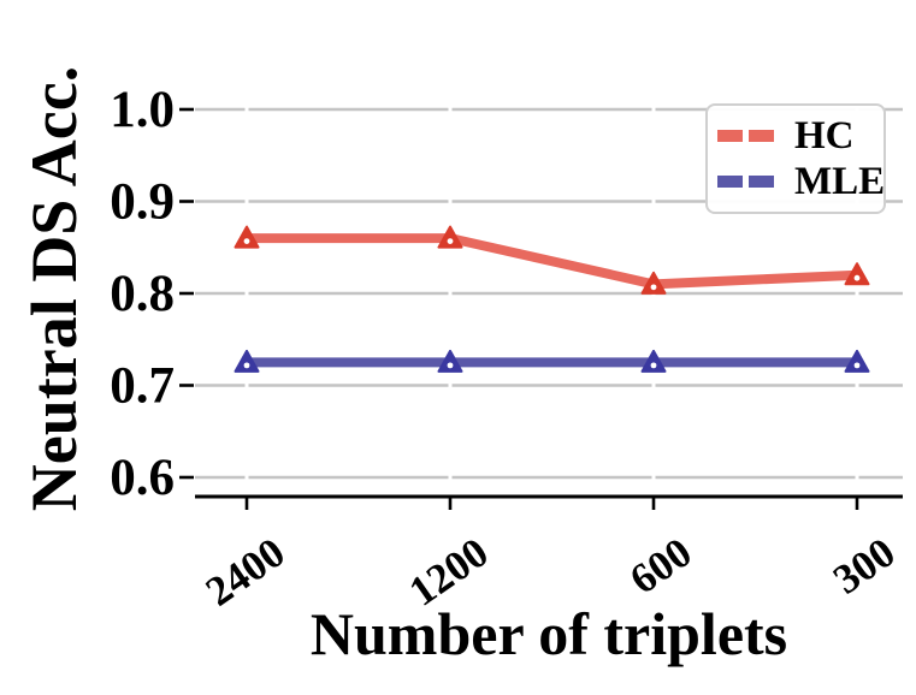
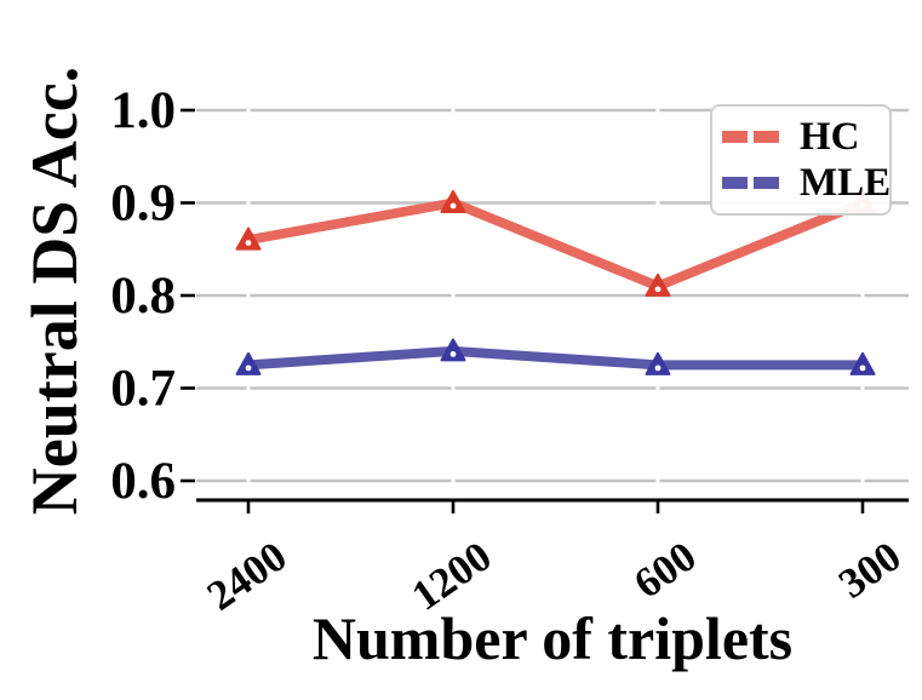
HC/1200: 0.86 -> 0.90
MLE/1200: 0.72 -> 0.74
HC/300: 0.82 -> 0.90
